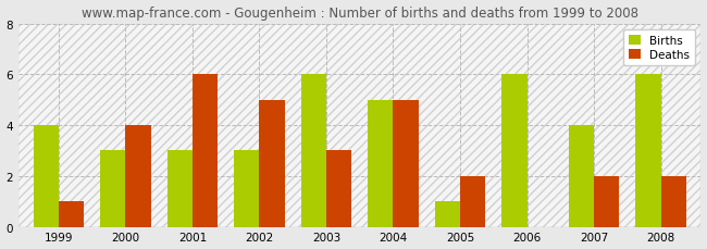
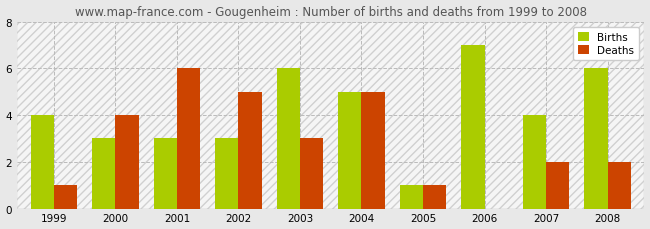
Deaths/2005: 2 -> 1
Births/2006: 6 -> 7
